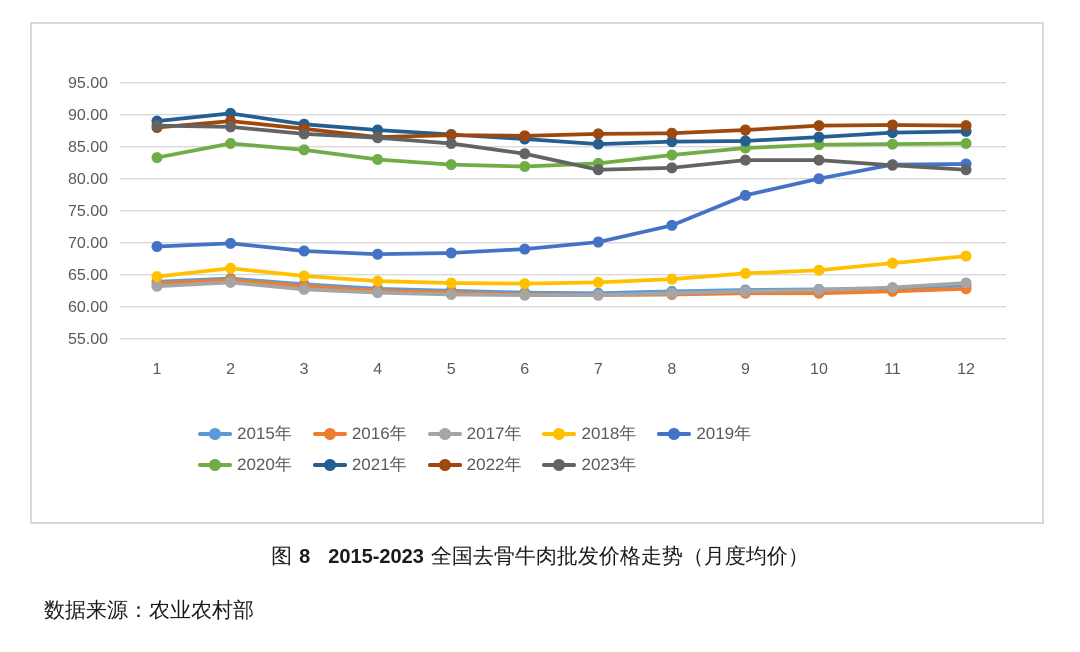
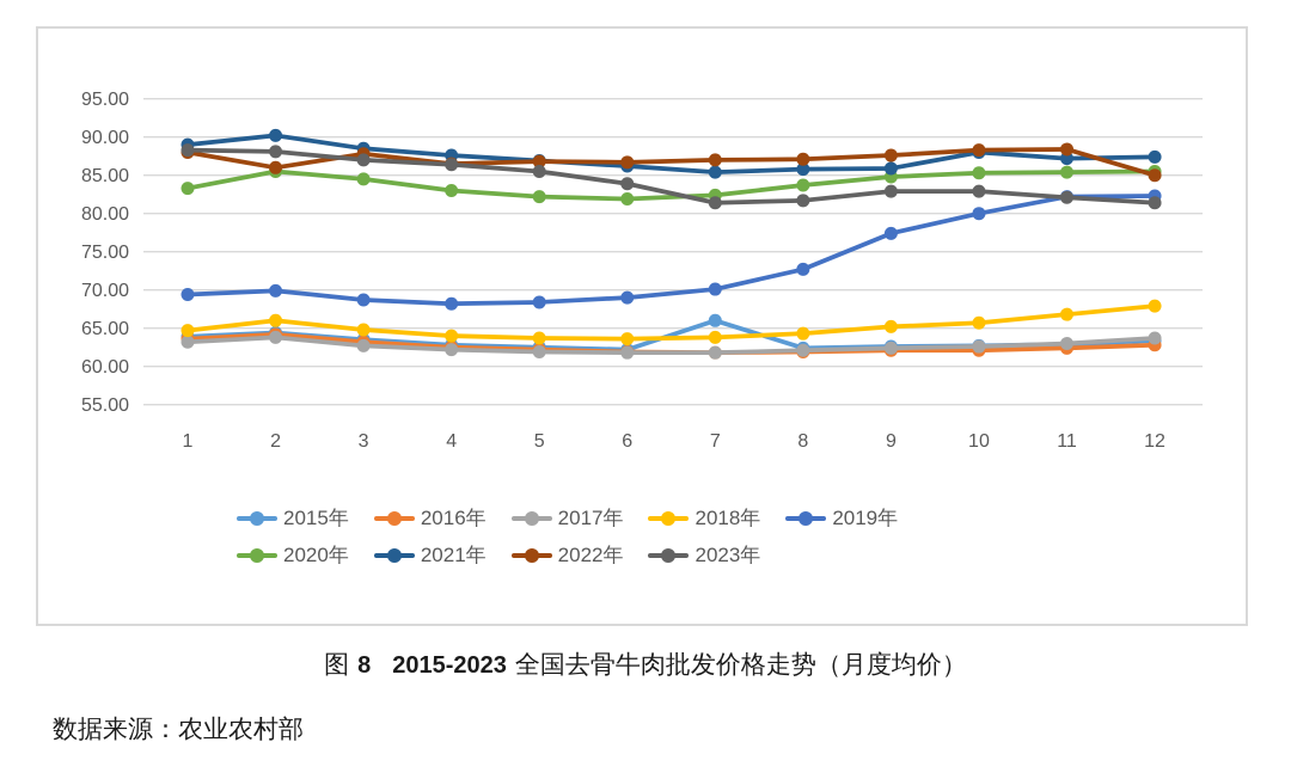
2022年/2: 89 -> 86
2015年/7: 62 -> 66
2021年/10: 86 -> 88
2022年/12: 88 -> 85
